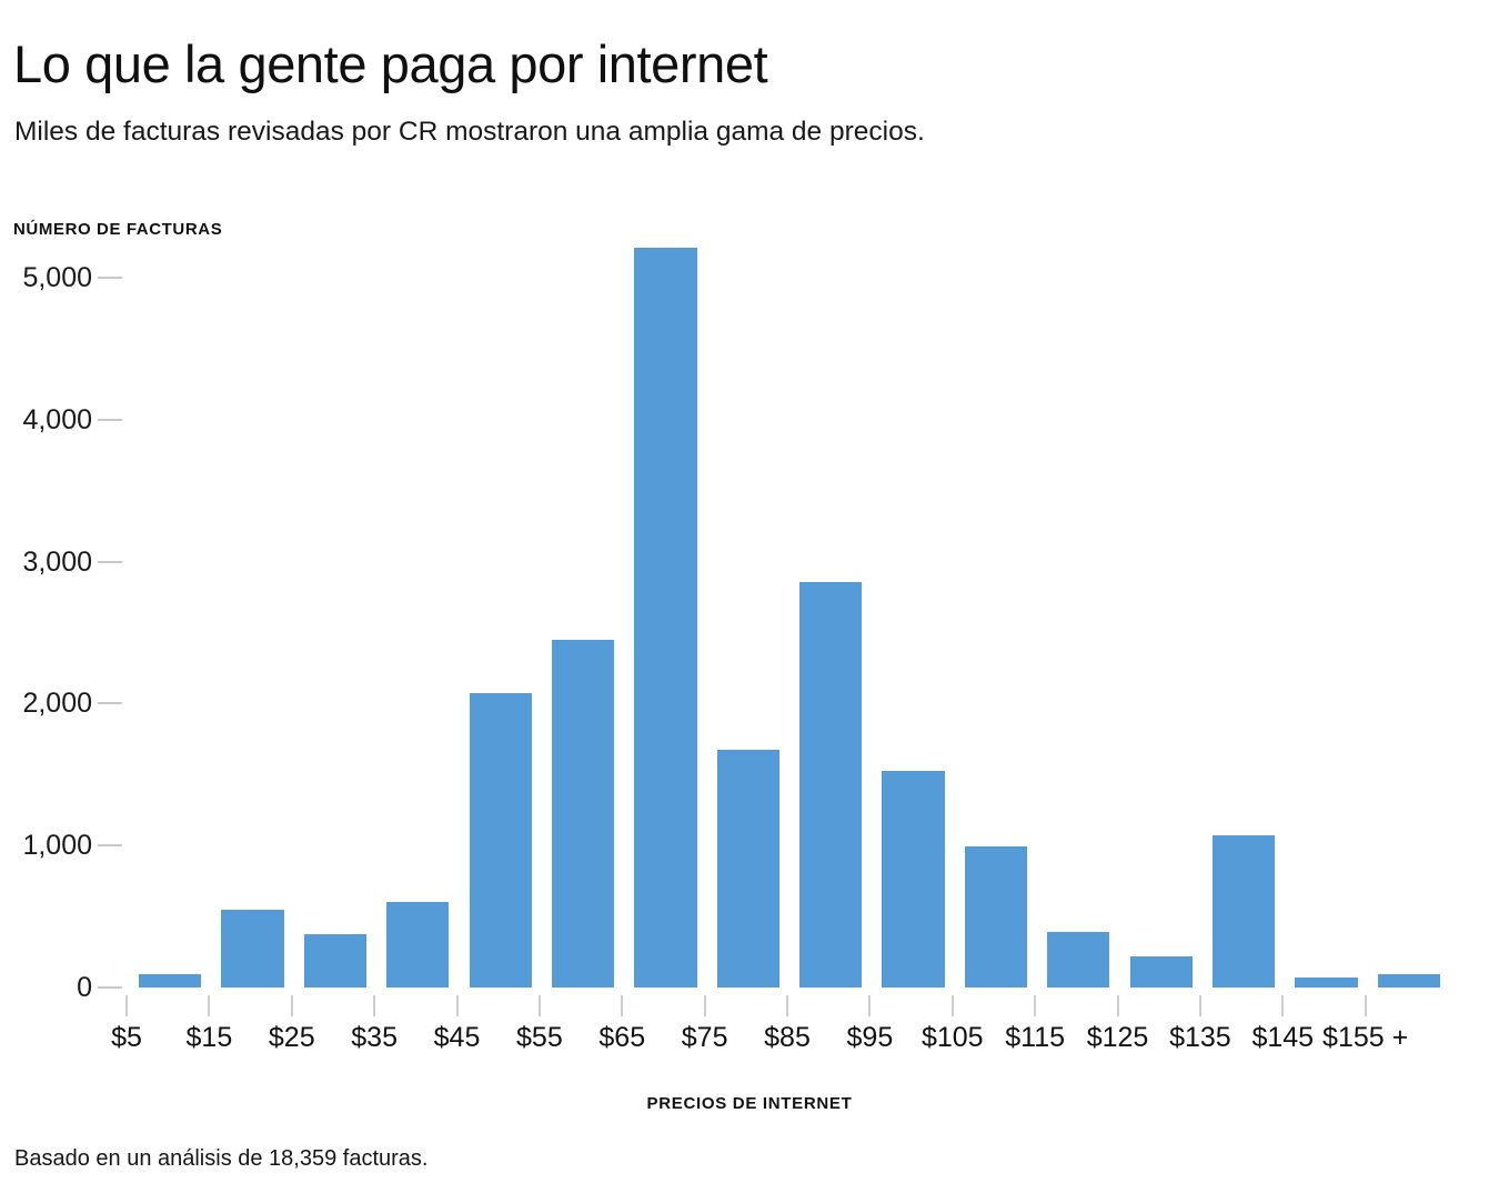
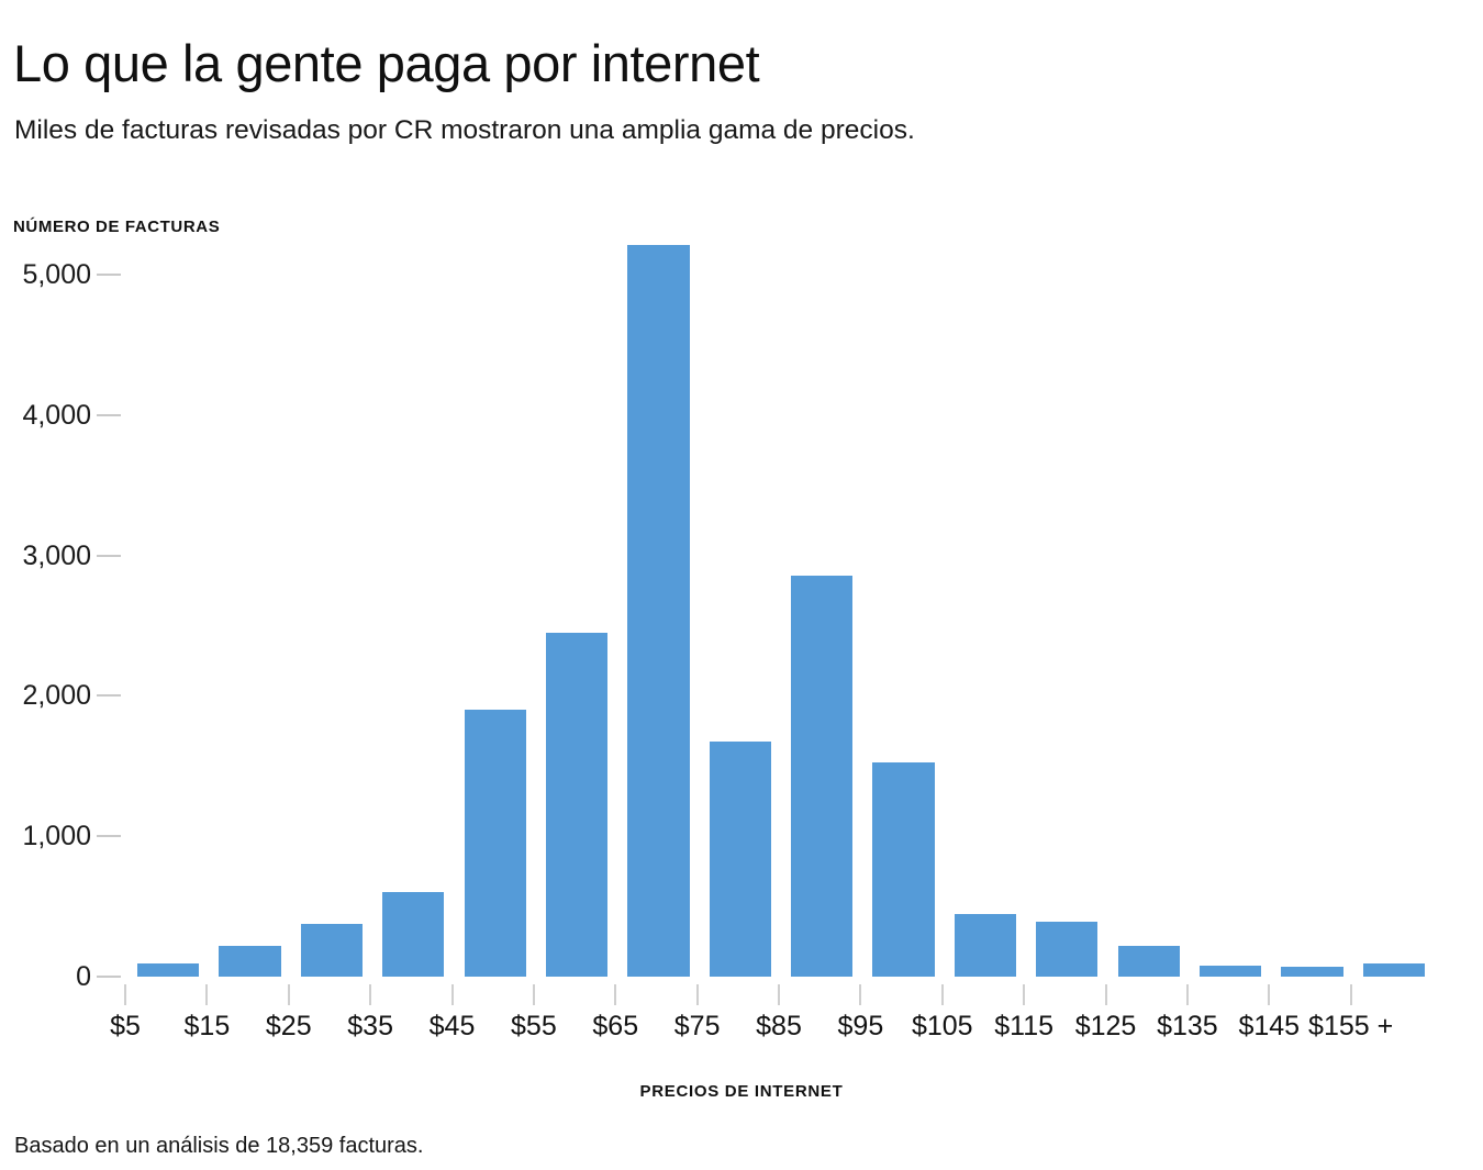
$15: 550 -> 220
$45: 2070 -> 1900
$105: 990 -> 440
$135: 1070 -> 80
